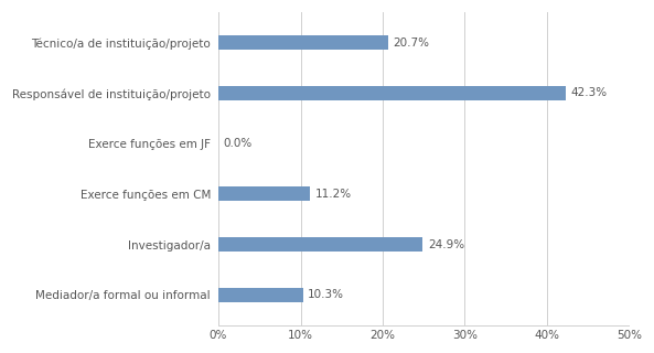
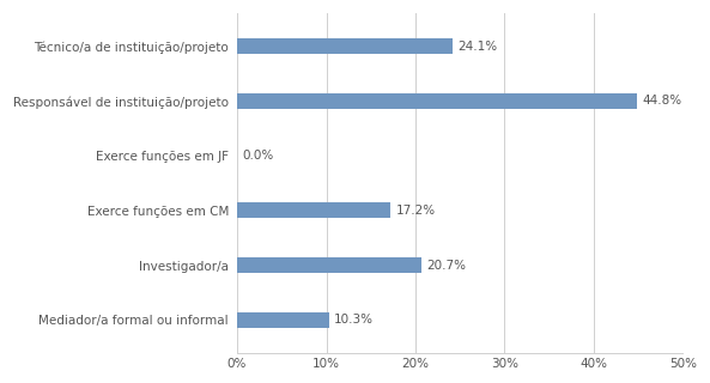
Técnico/a de instituição/projeto: 20.7% -> 24.1%
Responsável de instituição/projeto: 42.3% -> 44.8%
Exerce funções em CM: 11.2% -> 17.2%
Investigador/a: 24.9% -> 20.7%
